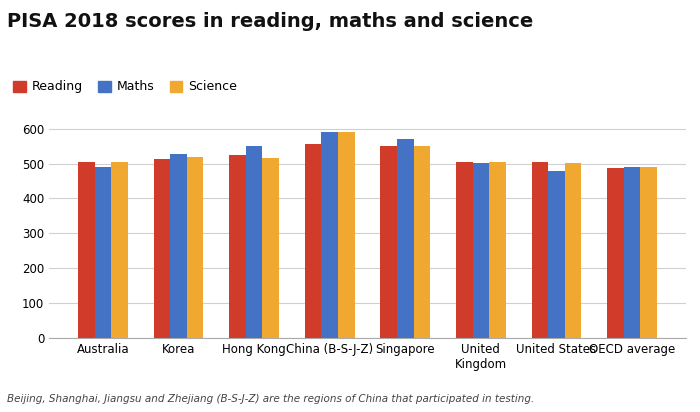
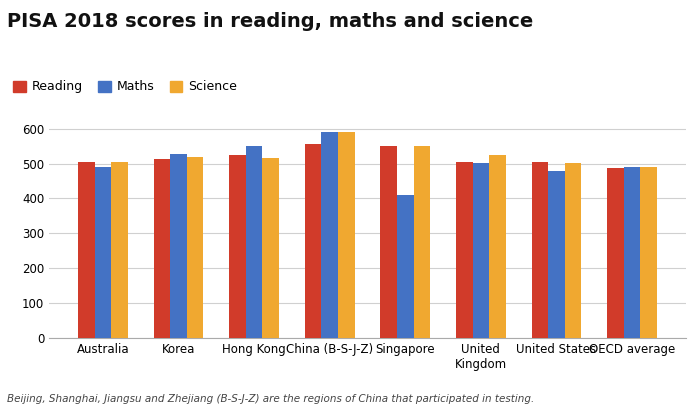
Maths/Singapore: 569 -> 410
Science/United Kingdom: 505 -> 525
